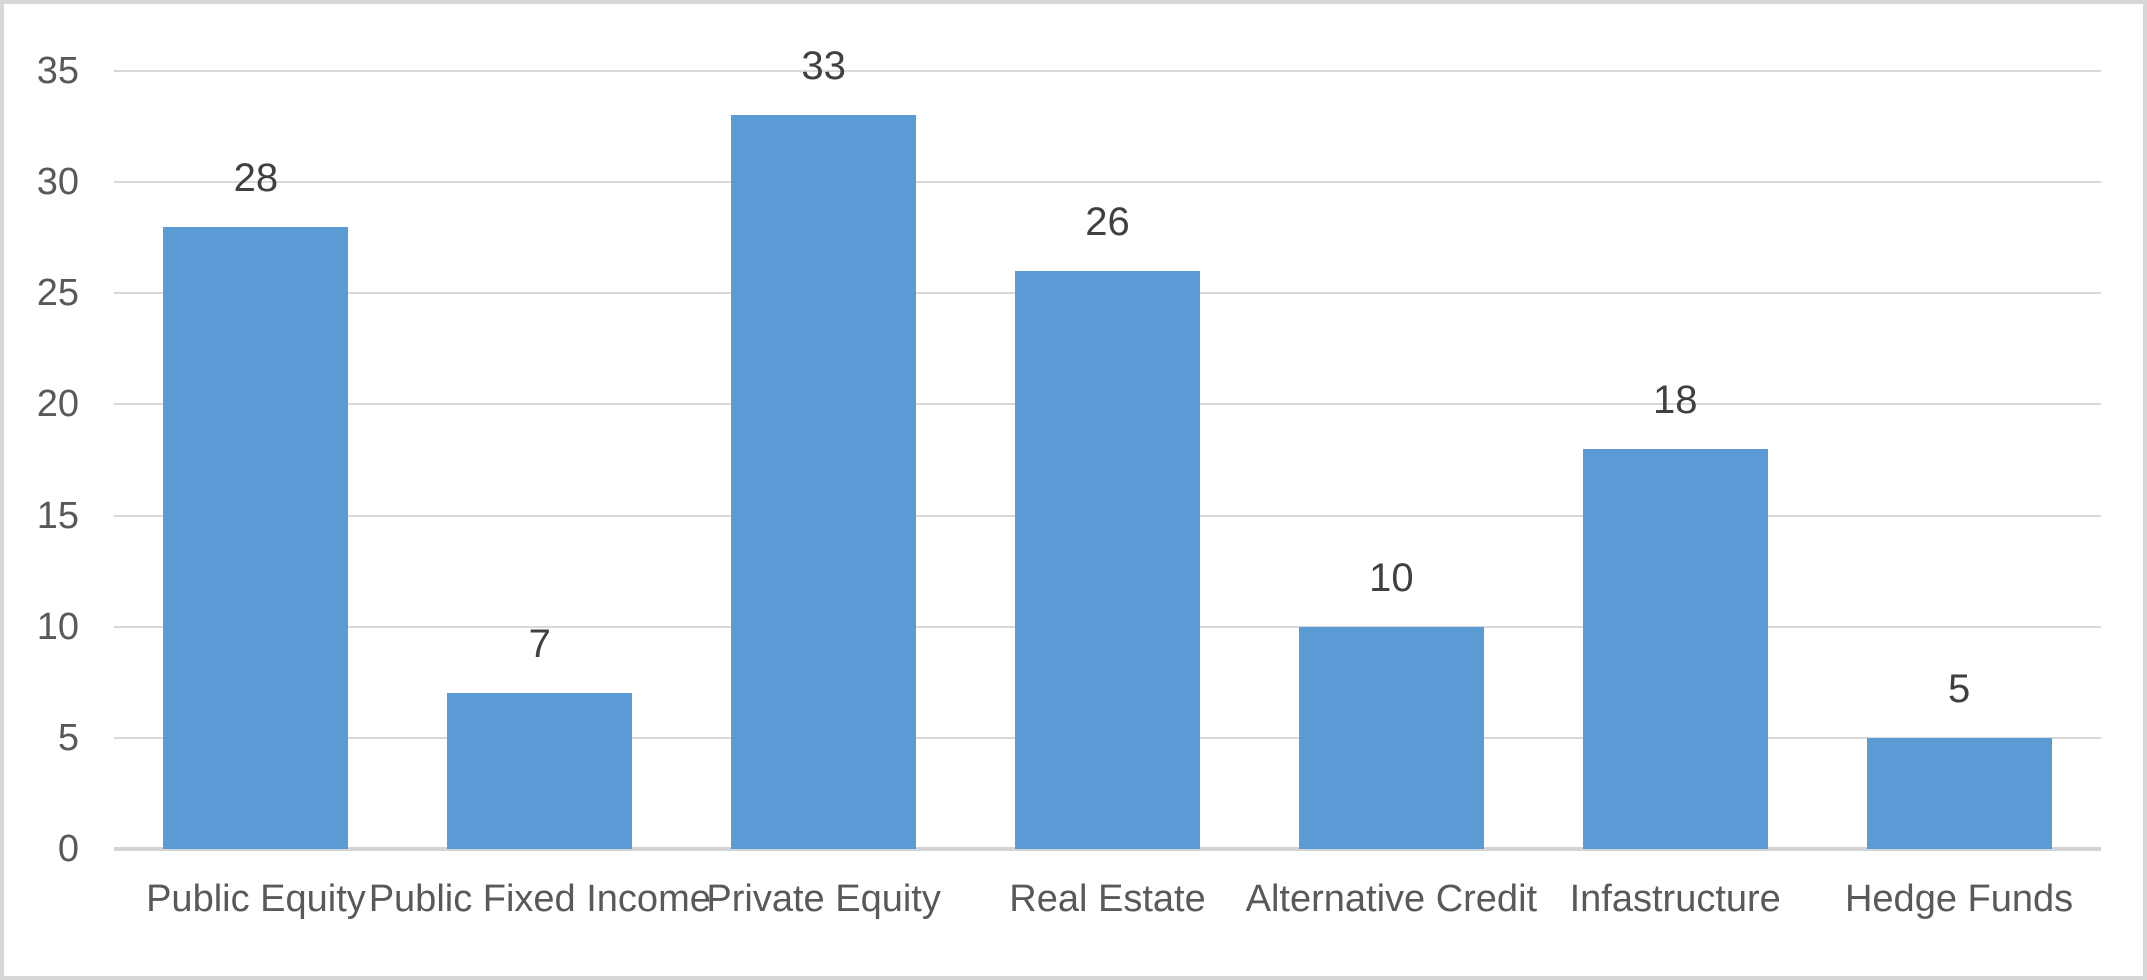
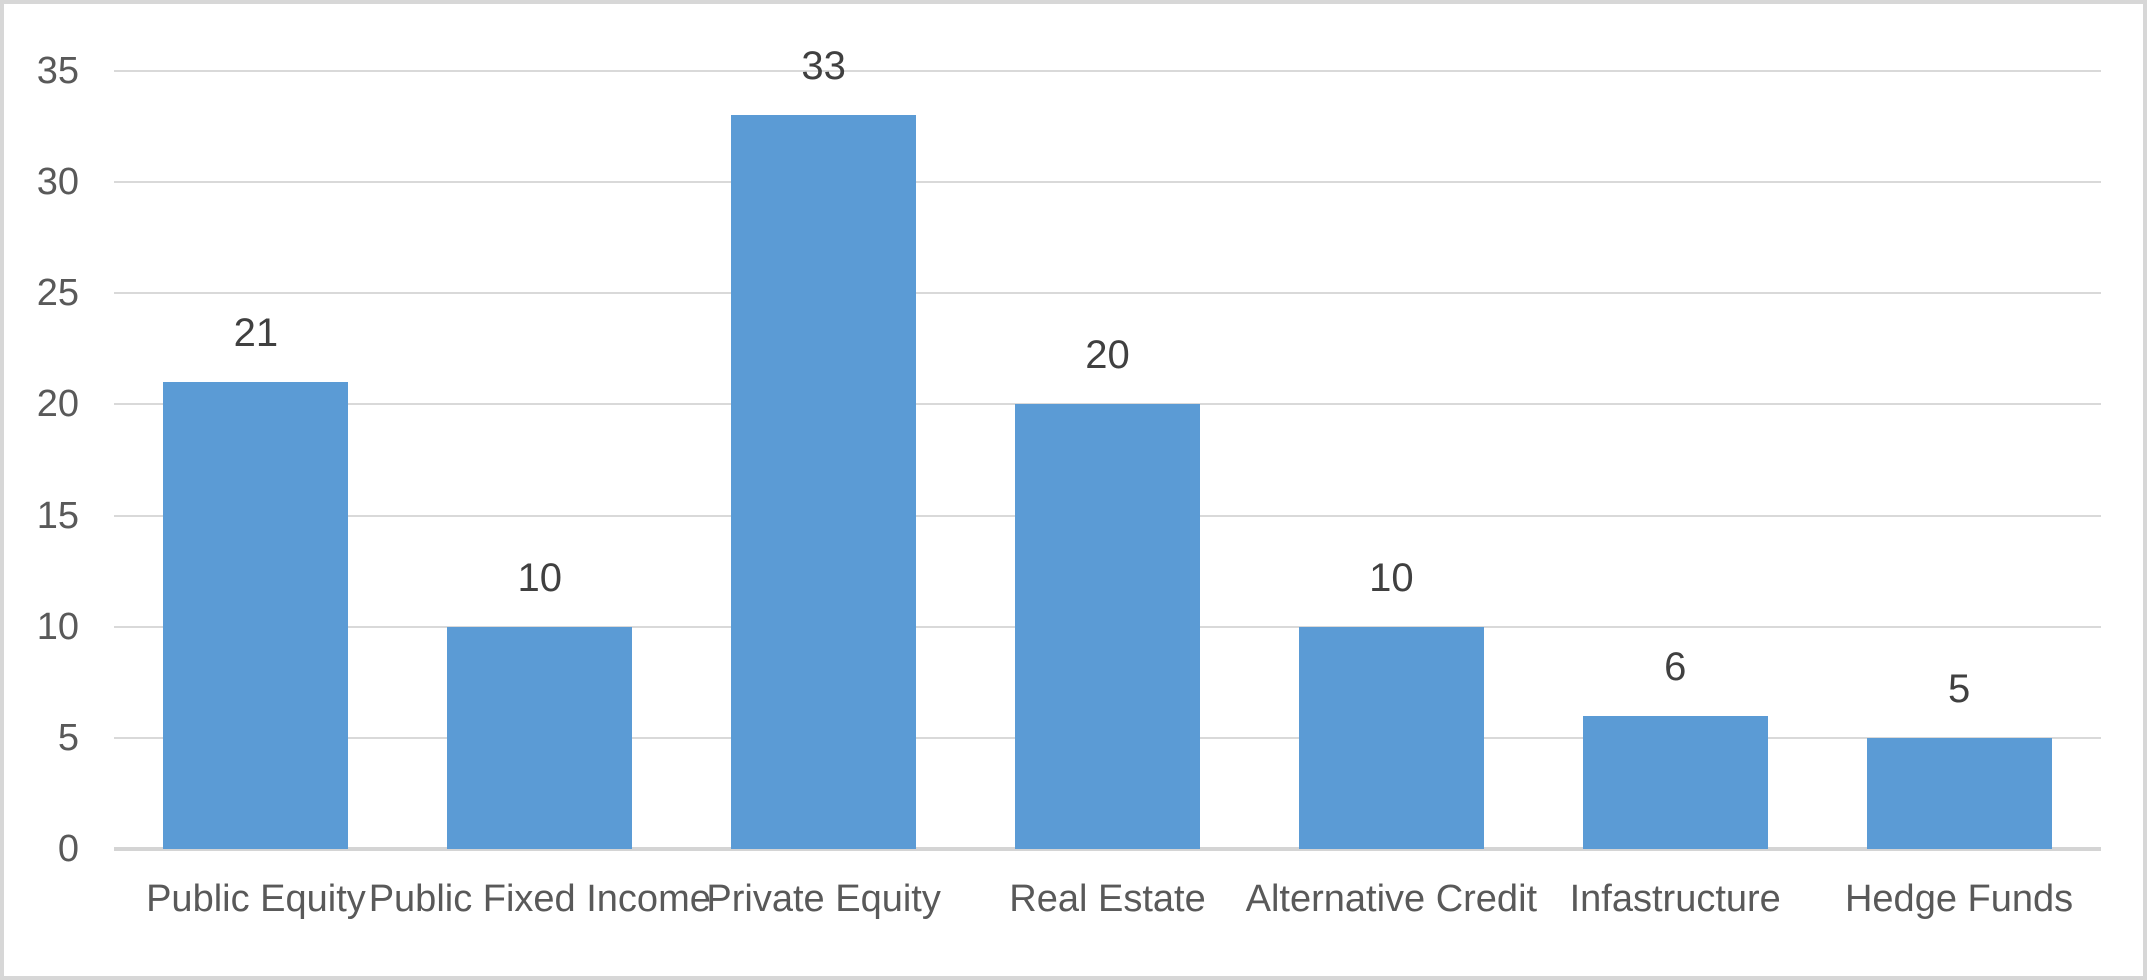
Public Equity: 28 -> 21
Public Fixed Income: 7 -> 10
Real Estate: 26 -> 20
Infastructure: 18 -> 6
